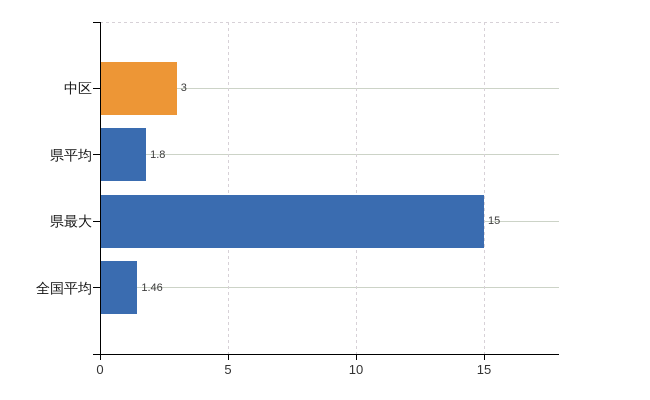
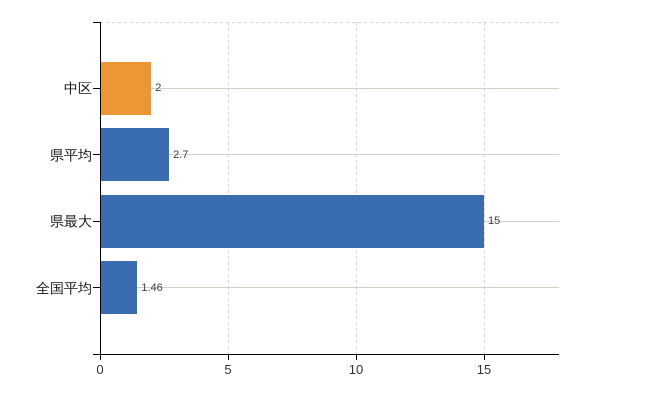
中区: 3 -> 2
県平均: 1.8 -> 2.7
